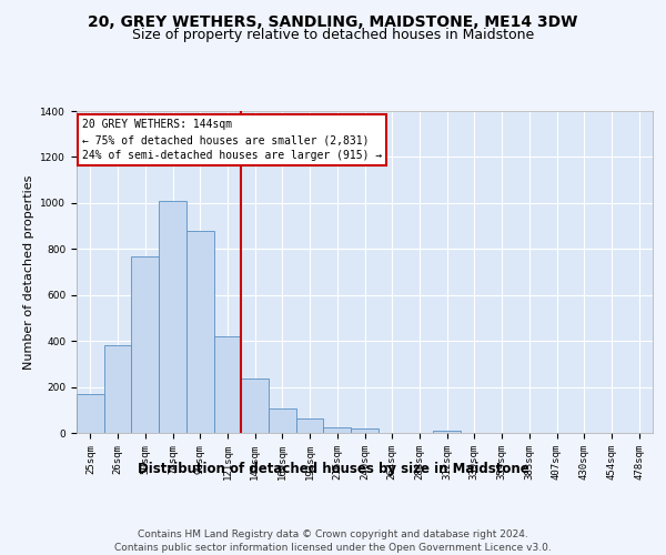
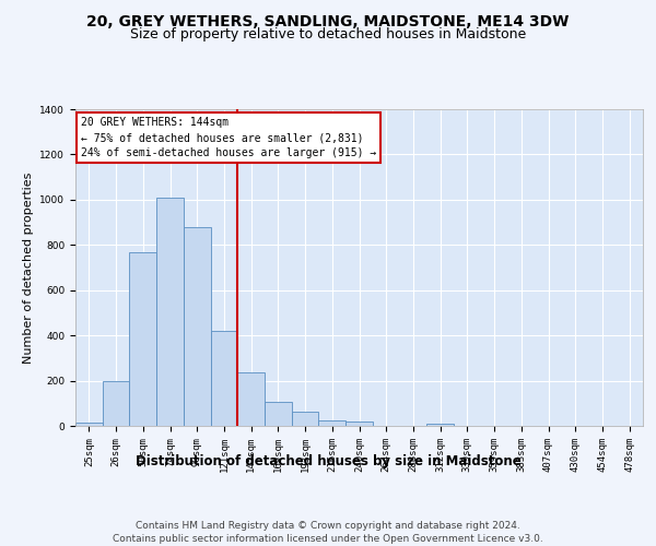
25sqm: 170 -> 15
26sqm: 380 -> 200
